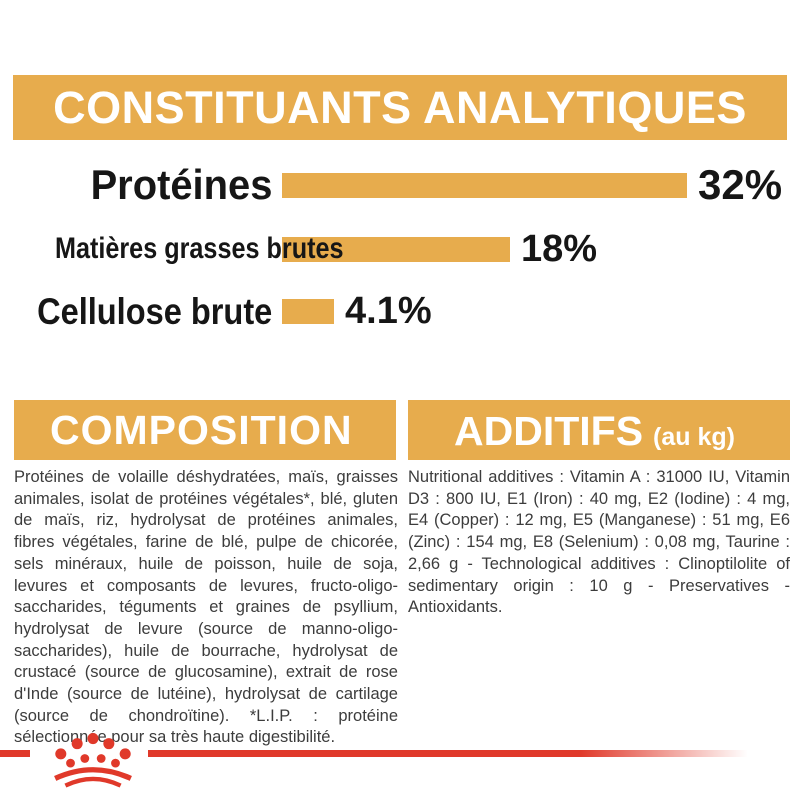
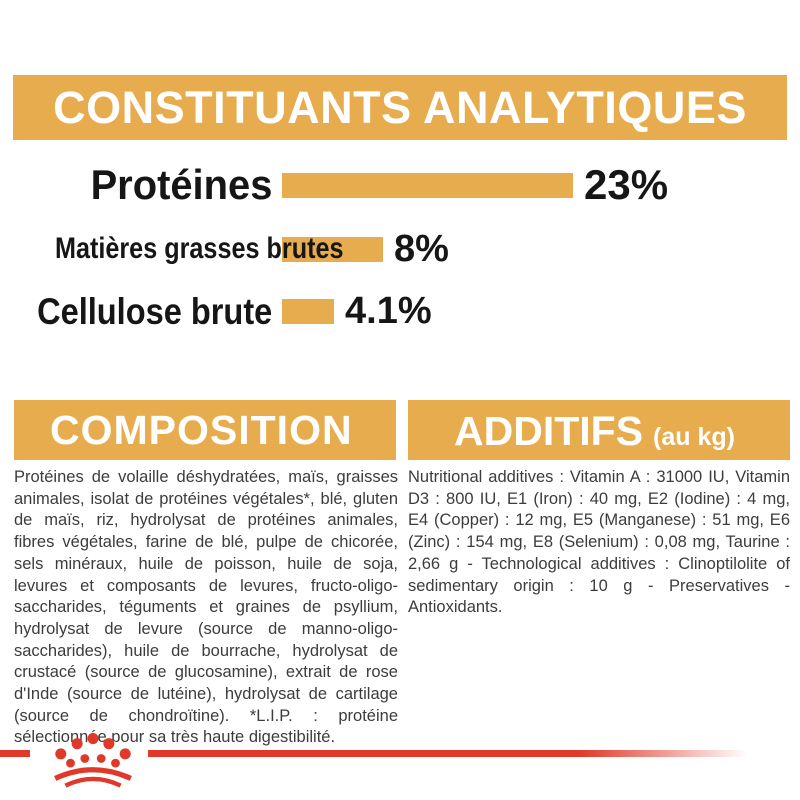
Protéines: 32% -> 23%
Matières grasses brutes: 18% -> 8%
